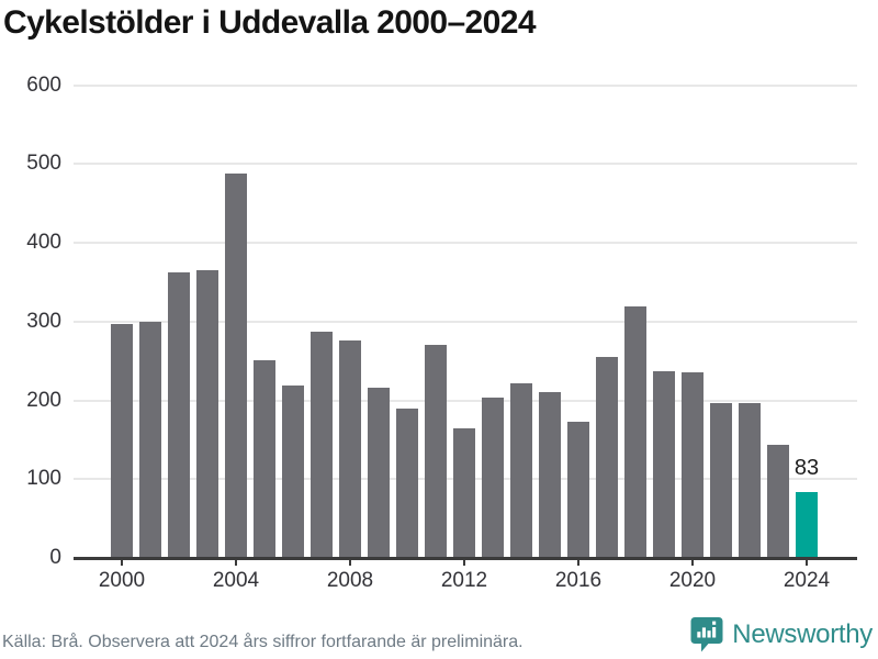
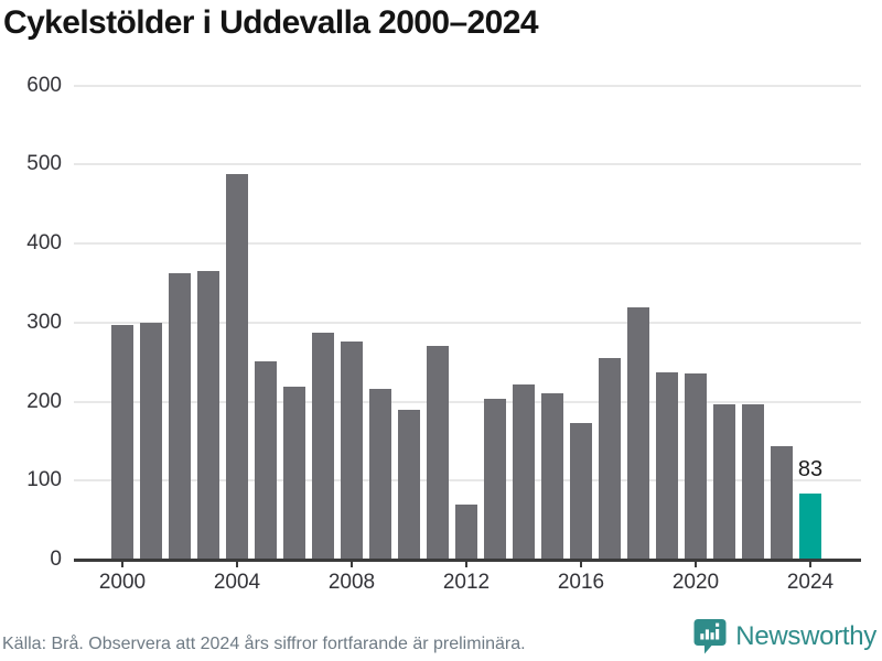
2012: 160 -> 70
